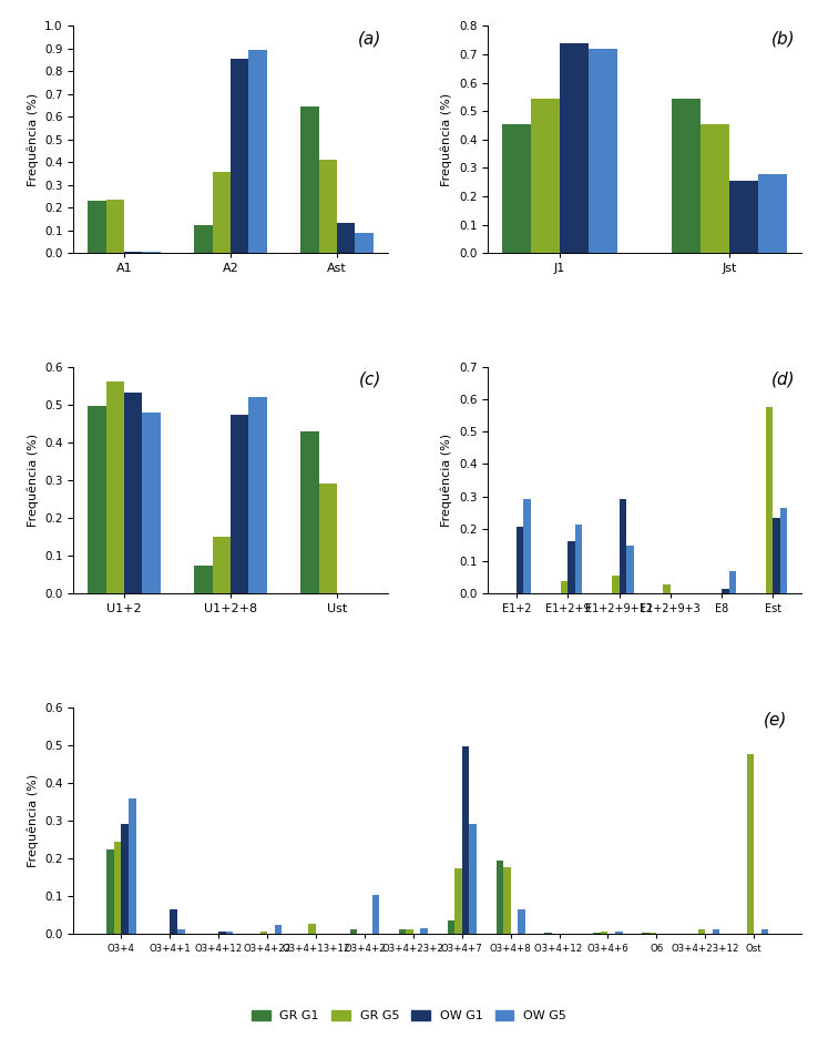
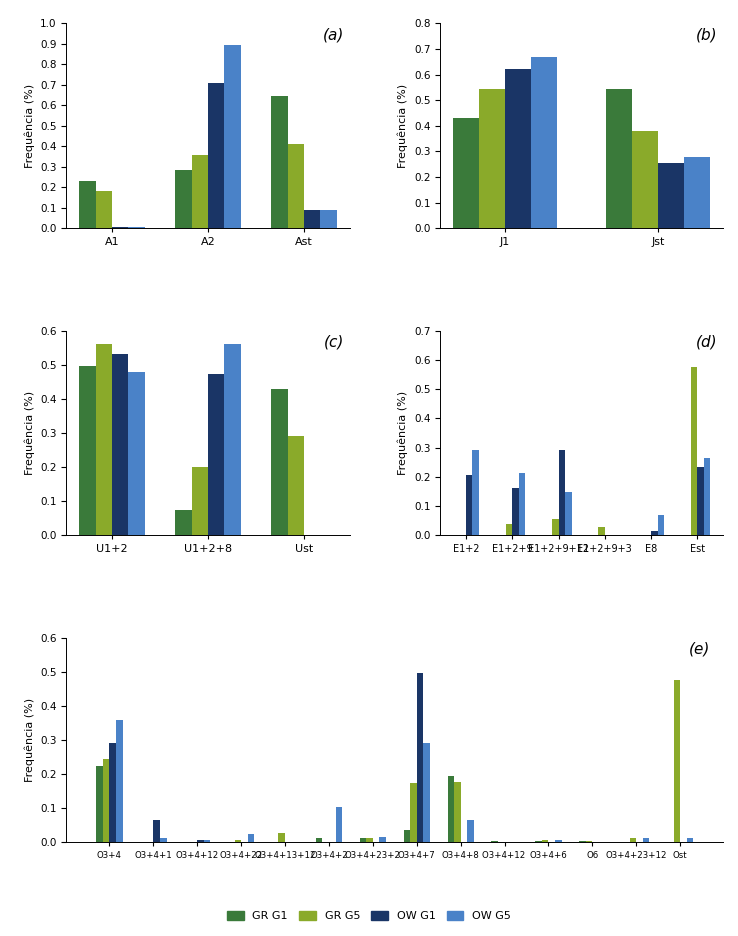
GR G5/A1: 0.234 -> 0.180
GR G1/A2: 0.122 -> 0.285
OW G1/A2: 0.855 -> 0.710
OW G1/Ast: 0.132 -> 0.090
GR G1/J1: 0.455 -> 0.430
OW G1/J1: 0.740 -> 0.620
OW G5/J1: 0.720 -> 0.670
GR G5/Jst: 0.455 -> 0.380
GR G5/U1+2+8: 0.15 -> 0.20
OW G5/U1+2+8: 0.520 -> 0.560
